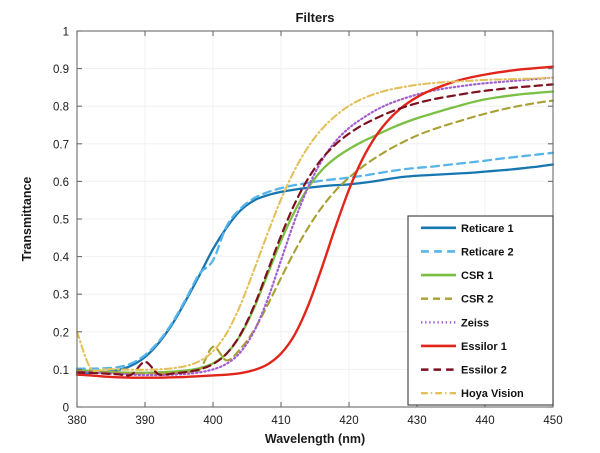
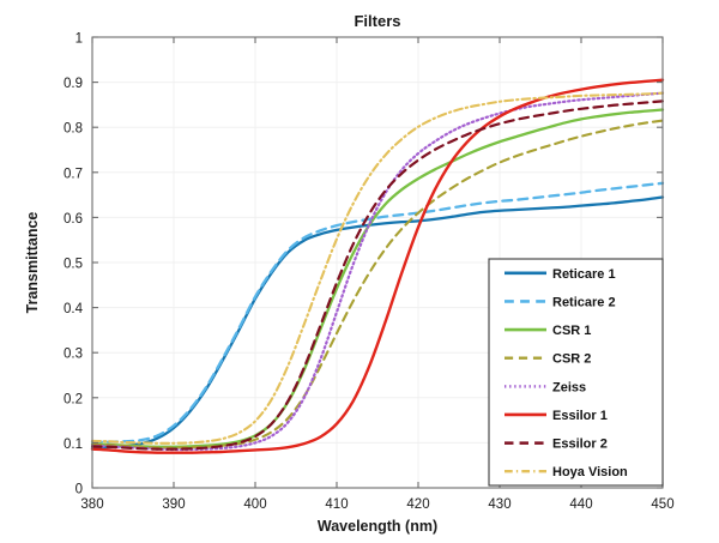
Hoya Vision/380: 0.20 -> 0.10
Essilor 2/390: 0.12 -> 0.09
Reticare 2/400: 0.39 -> 0.42
CSR 2/400: 0.16 -> 0.11
